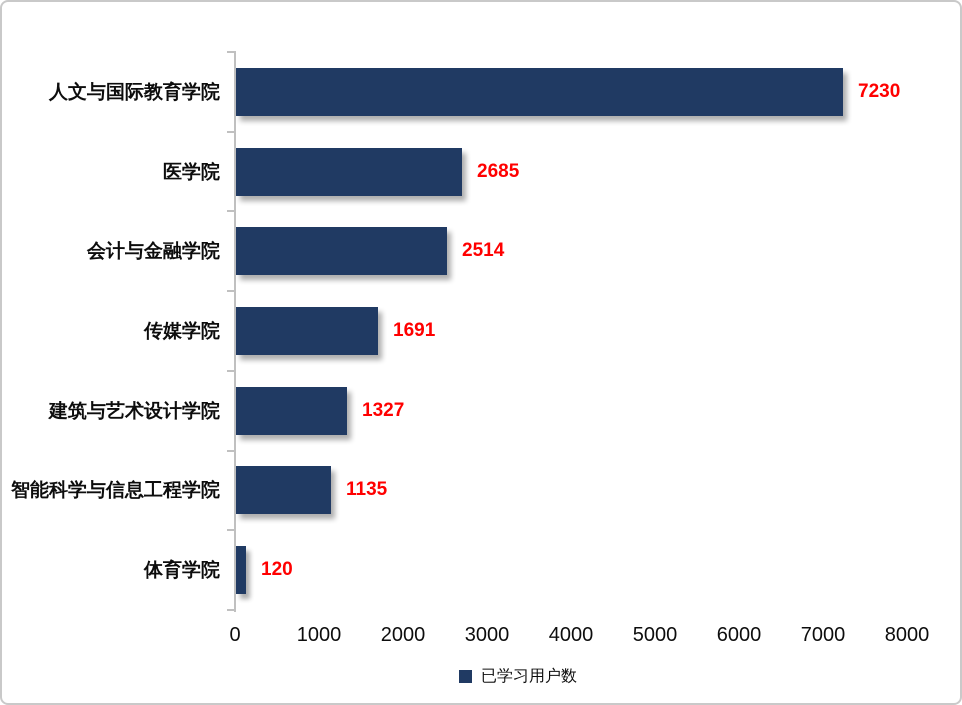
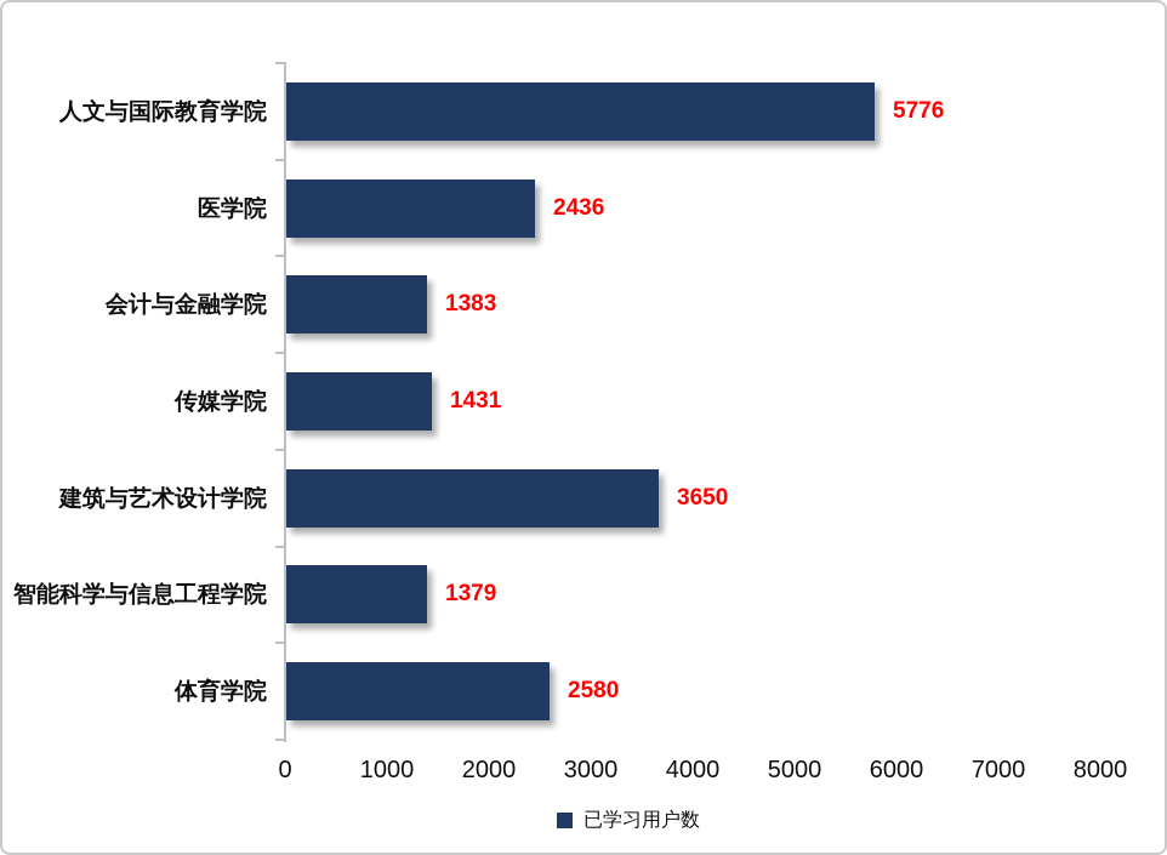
人文与国际教育学院: 7230 -> 5776
医学院: 2685 -> 2436
会计与金融学院: 2514 -> 1383
传媒学院: 1691 -> 1431
建筑与艺术设计学院: 1327 -> 3650
智能科学与信息工程学院: 1135 -> 1379
体育学院: 120 -> 2580
